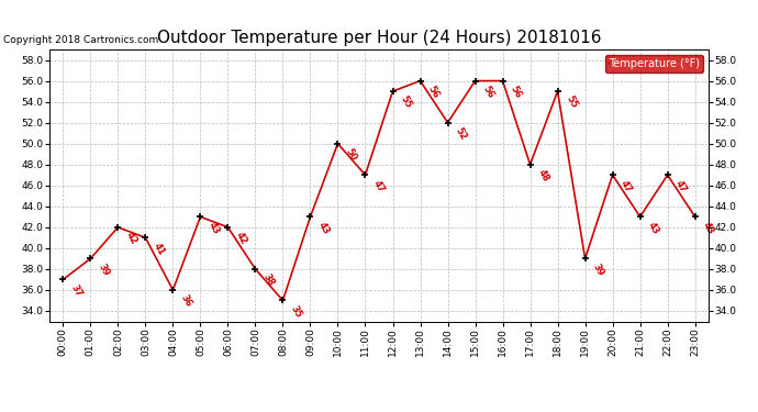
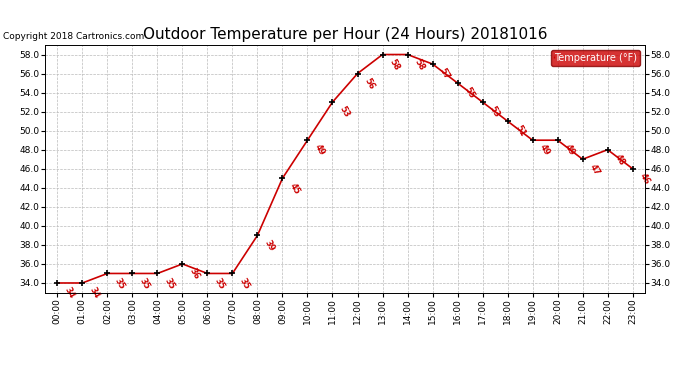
00:00: 37 -> 34
01:00: 39 -> 34
02:00: 42 -> 35
03:00: 41 -> 35
04:00: 36 -> 35
05:00: 43 -> 36
06:00: 42 -> 35
07:00: 38 -> 35
08:00: 35 -> 39
09:00: 43 -> 45
10:00: 50 -> 49
11:00: 47 -> 53
12:00: 55 -> 56
13:00: 56 -> 58
14:00: 52 -> 58
15:00: 56 -> 57
16:00: 56 -> 55
17:00: 48 -> 53
18:00: 55 -> 51
19:00: 39 -> 49
20:00: 47 -> 49
21:00: 43 -> 47
22:00: 47 -> 48
23:00: 43 -> 46
